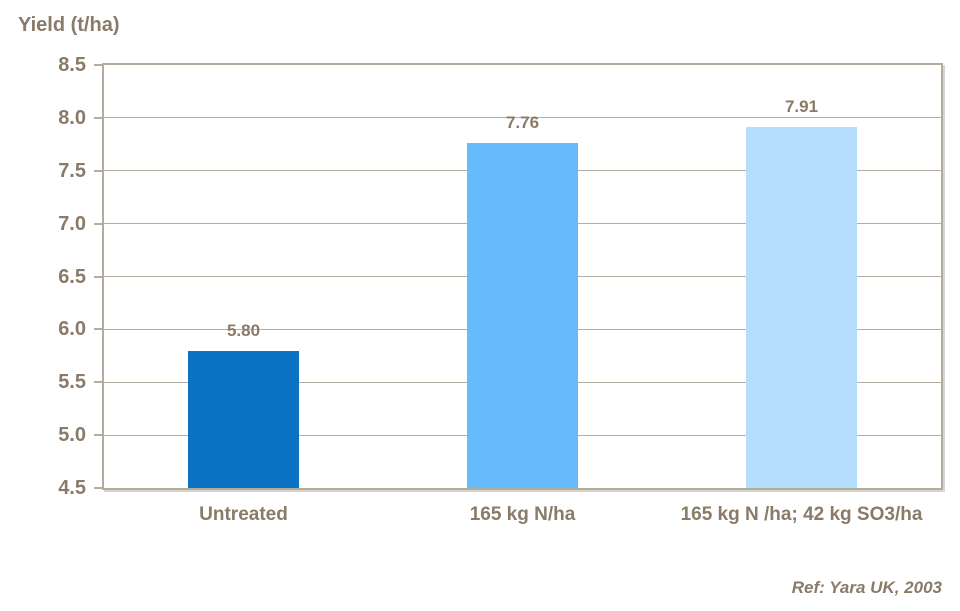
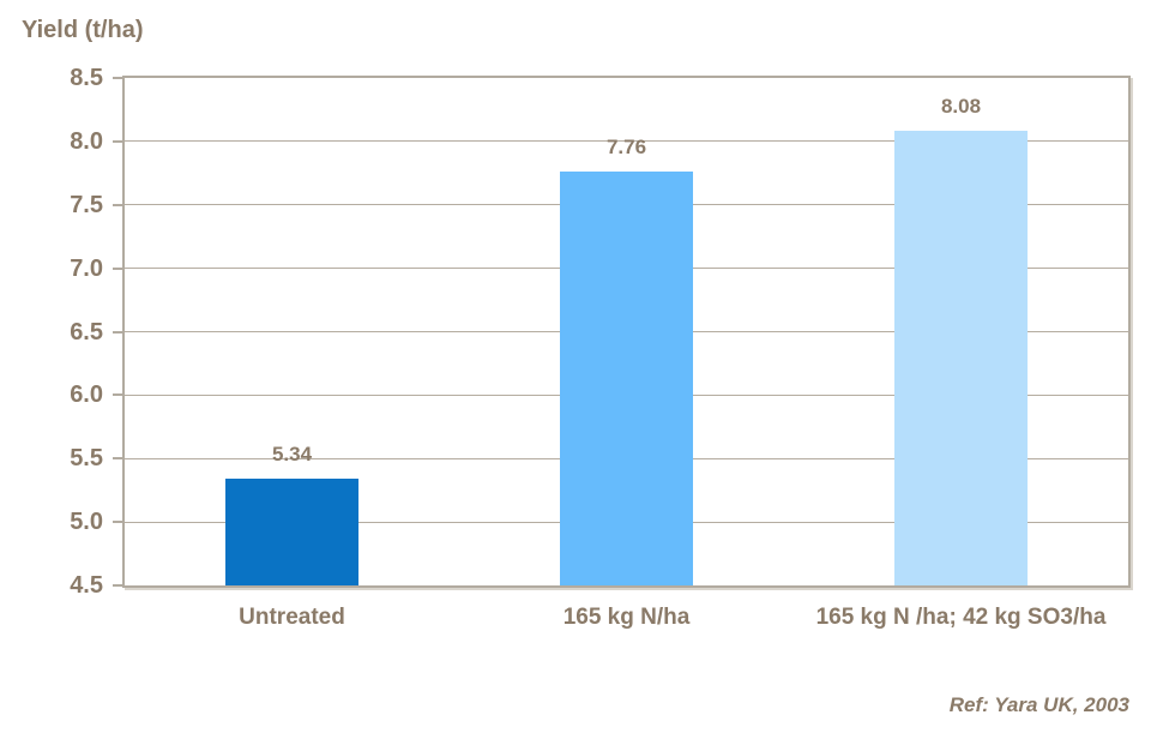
Untreated: 5.80 -> 5.34
165 kg N /ha; 42 kg SO3/ha: 7.91 -> 8.08
